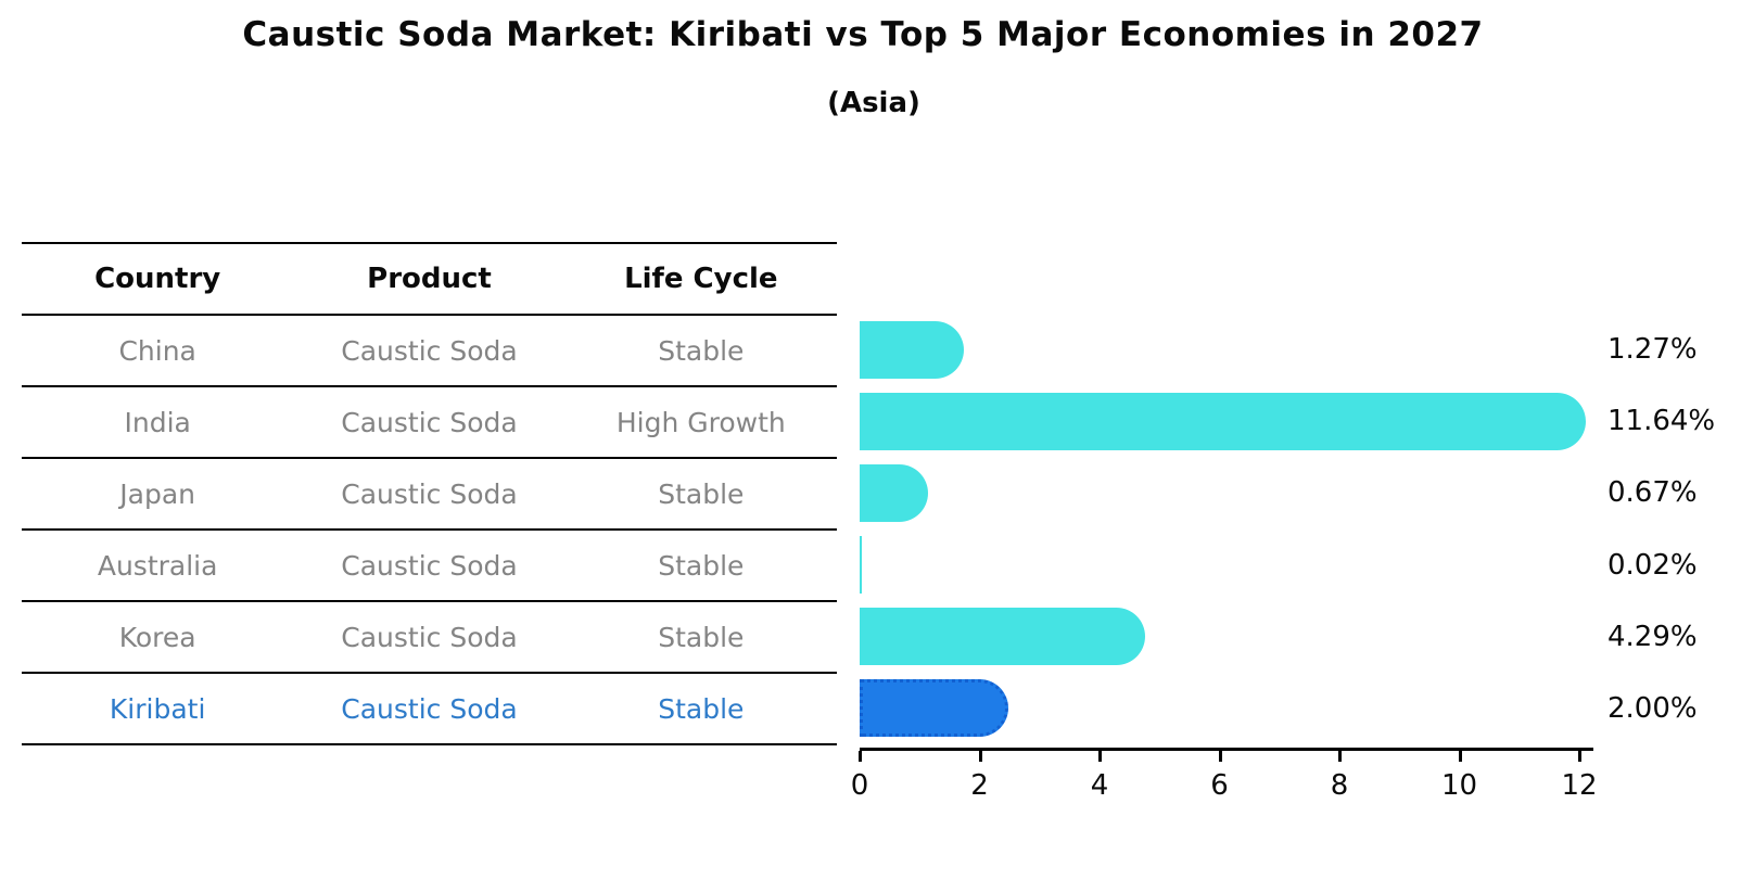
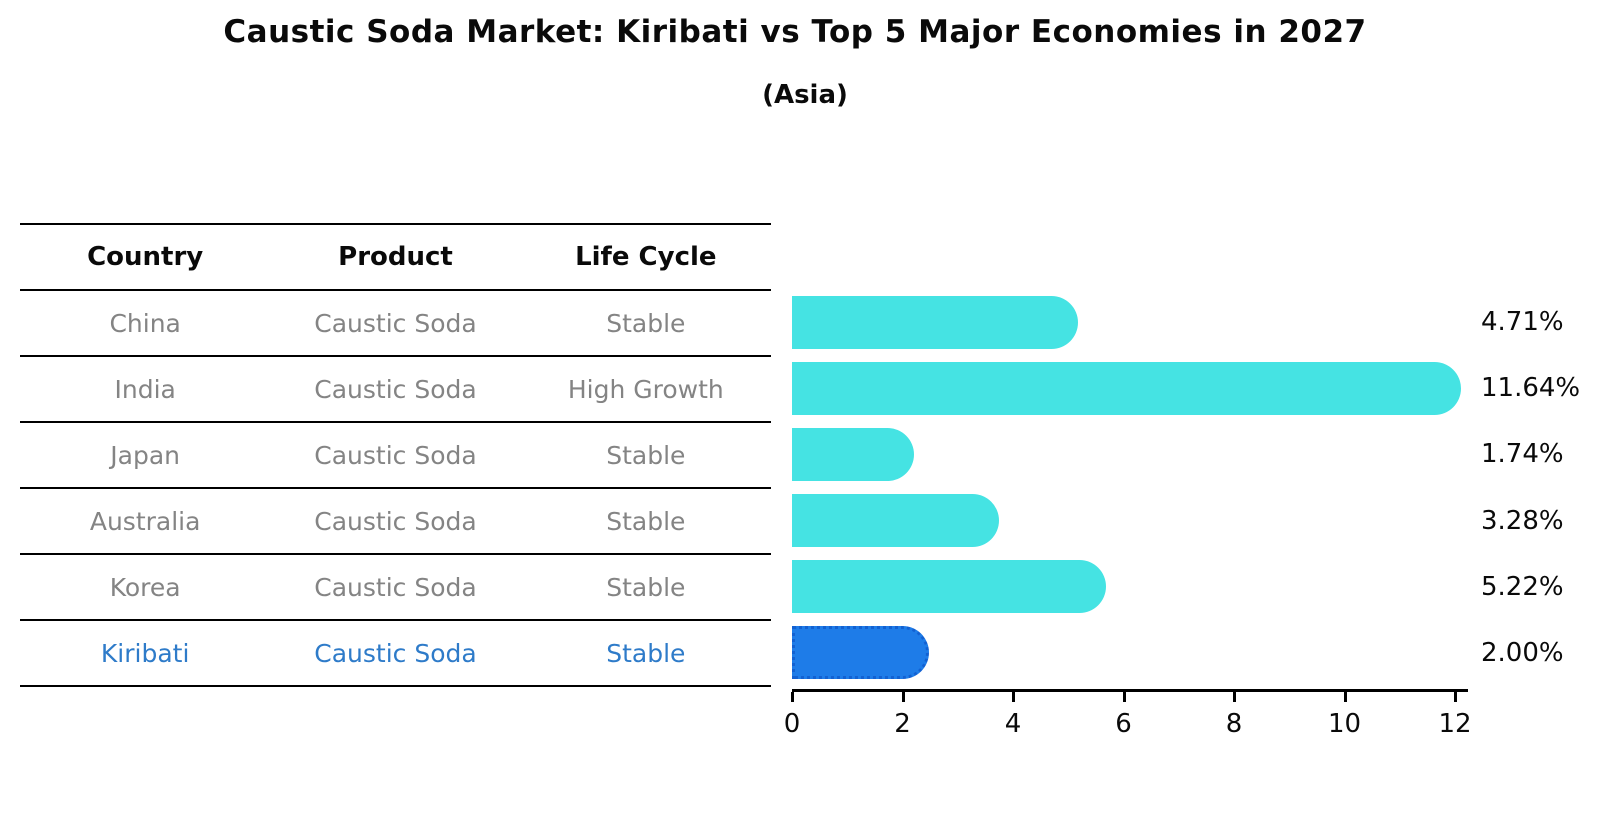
China: 1.27% -> 4.71%
Japan: 0.67% -> 1.74%
Australia: 0.02% -> 3.28%
Korea: 4.29% -> 5.22%
